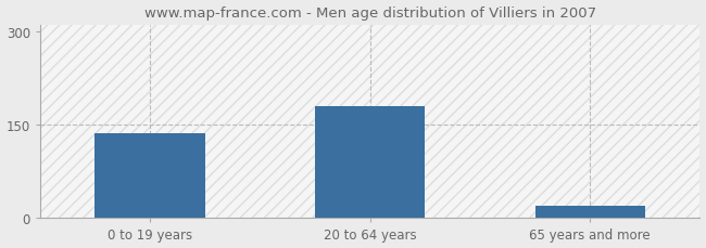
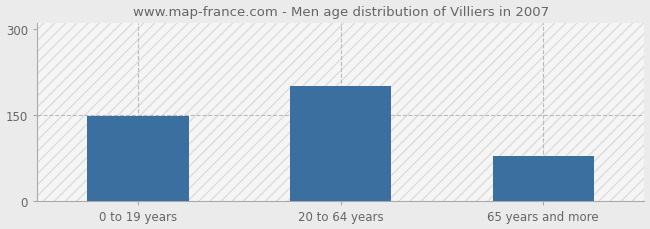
0 to 19 years: 137 -> 148
20 to 64 years: 180 -> 200
65 years and more: 20 -> 78
